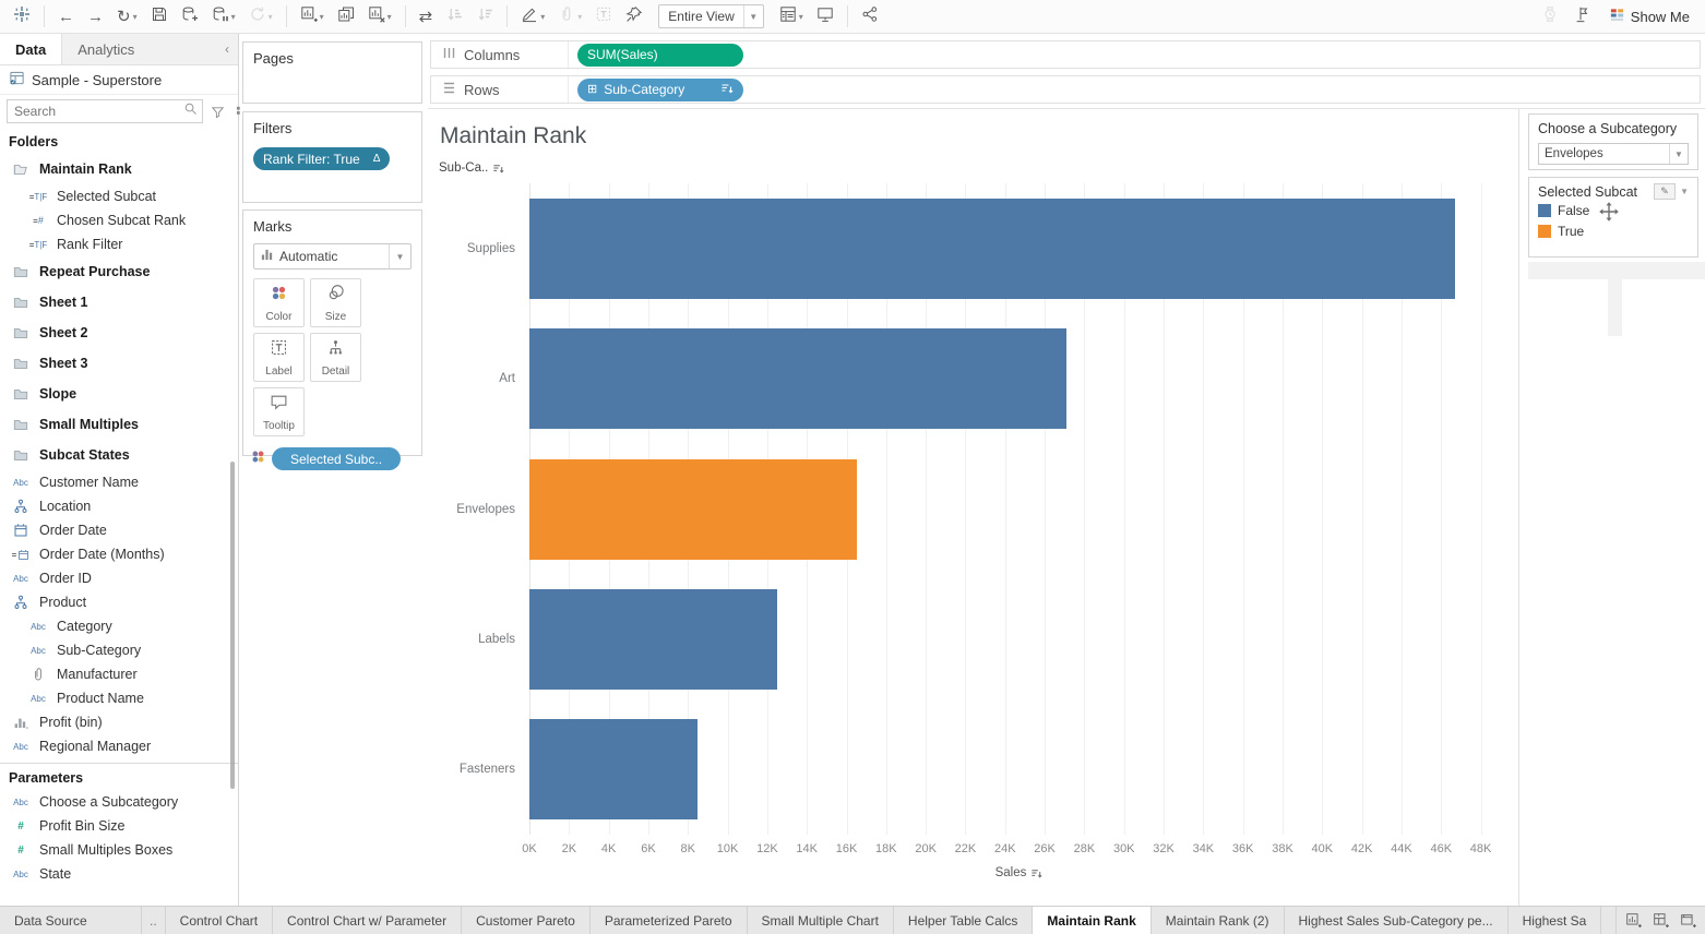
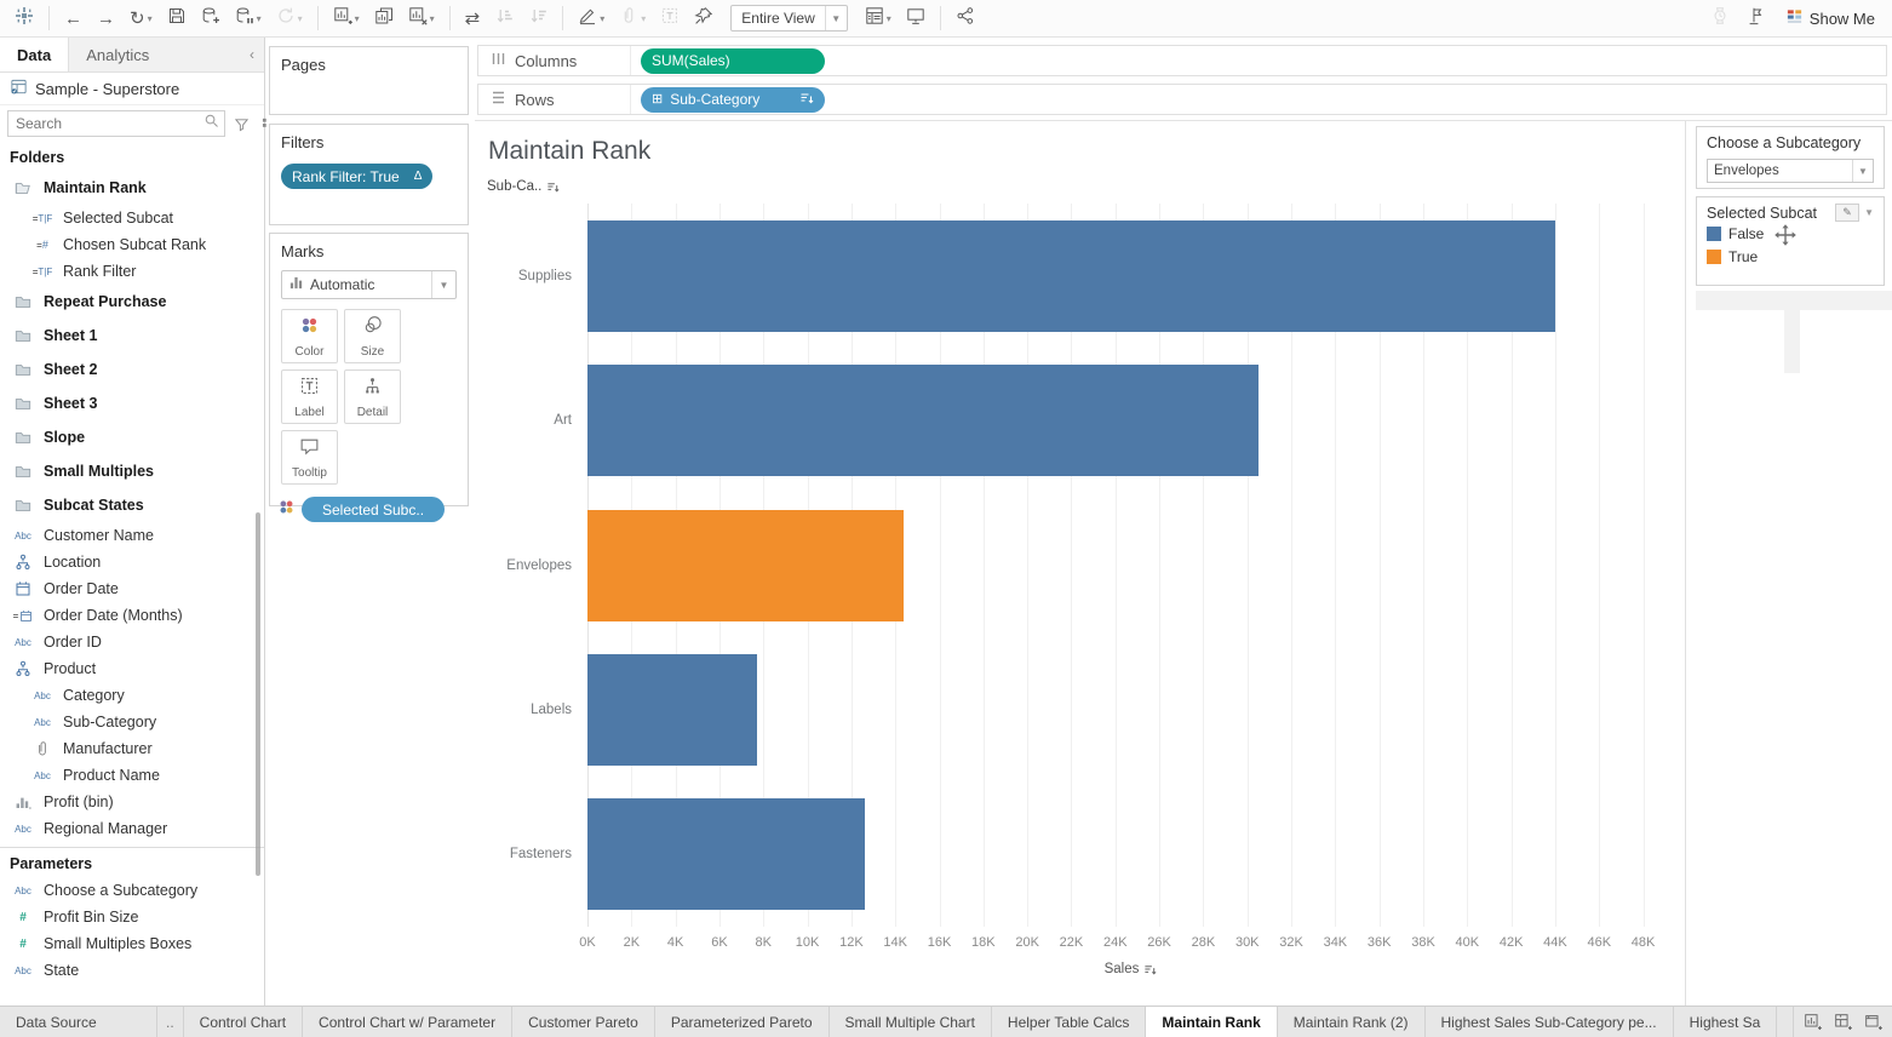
Supplies: 46.7K -> 44.0K
Art: 27.1K -> 30.5K
Envelopes: 16.5K -> 14.4K
Labels: 12.5K -> 7.7K
Fasteners: 8.5K -> 12.6K
